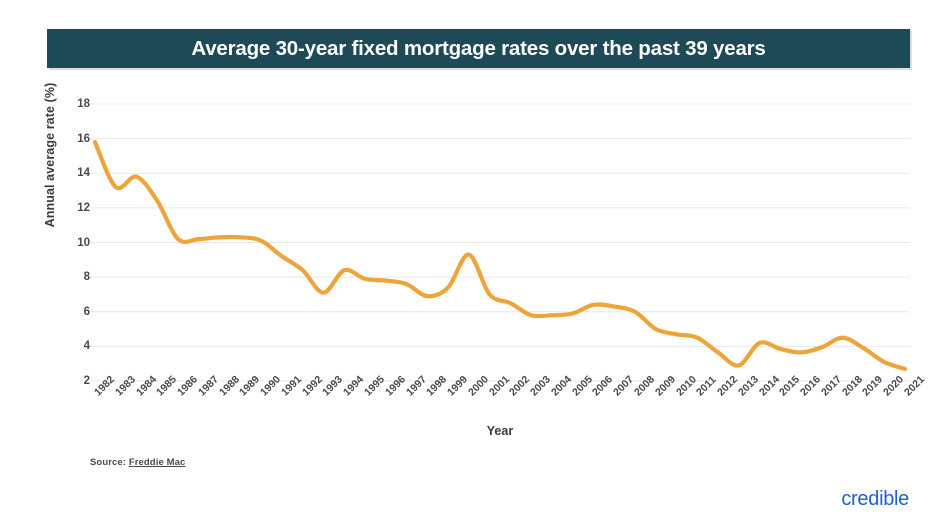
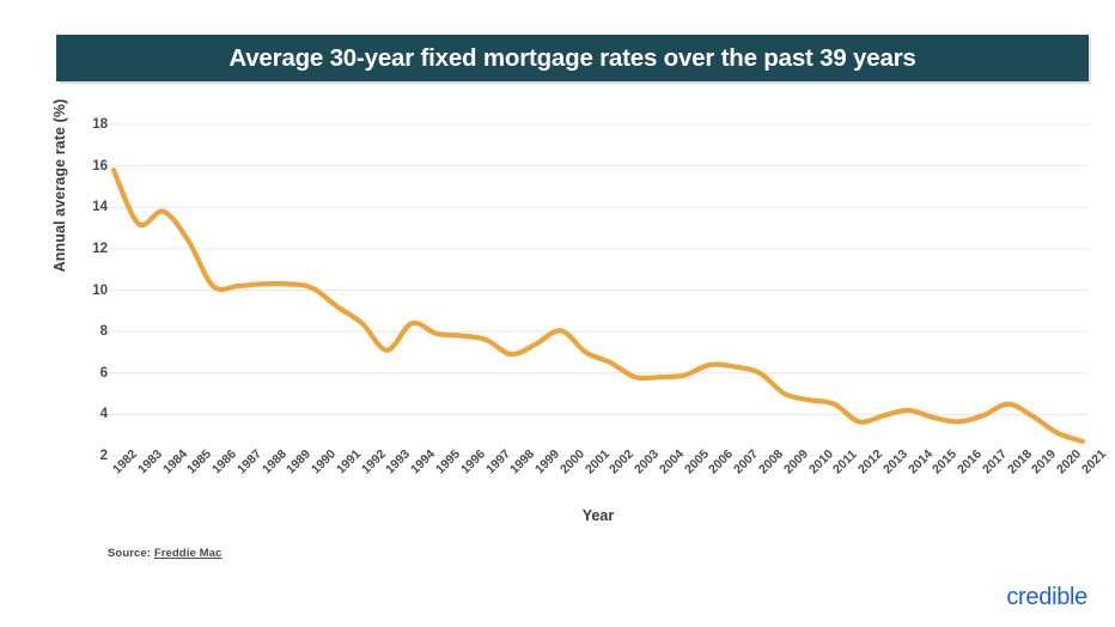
2000: 9.3 -> 8.1
2013: 2.9 -> 4.0
